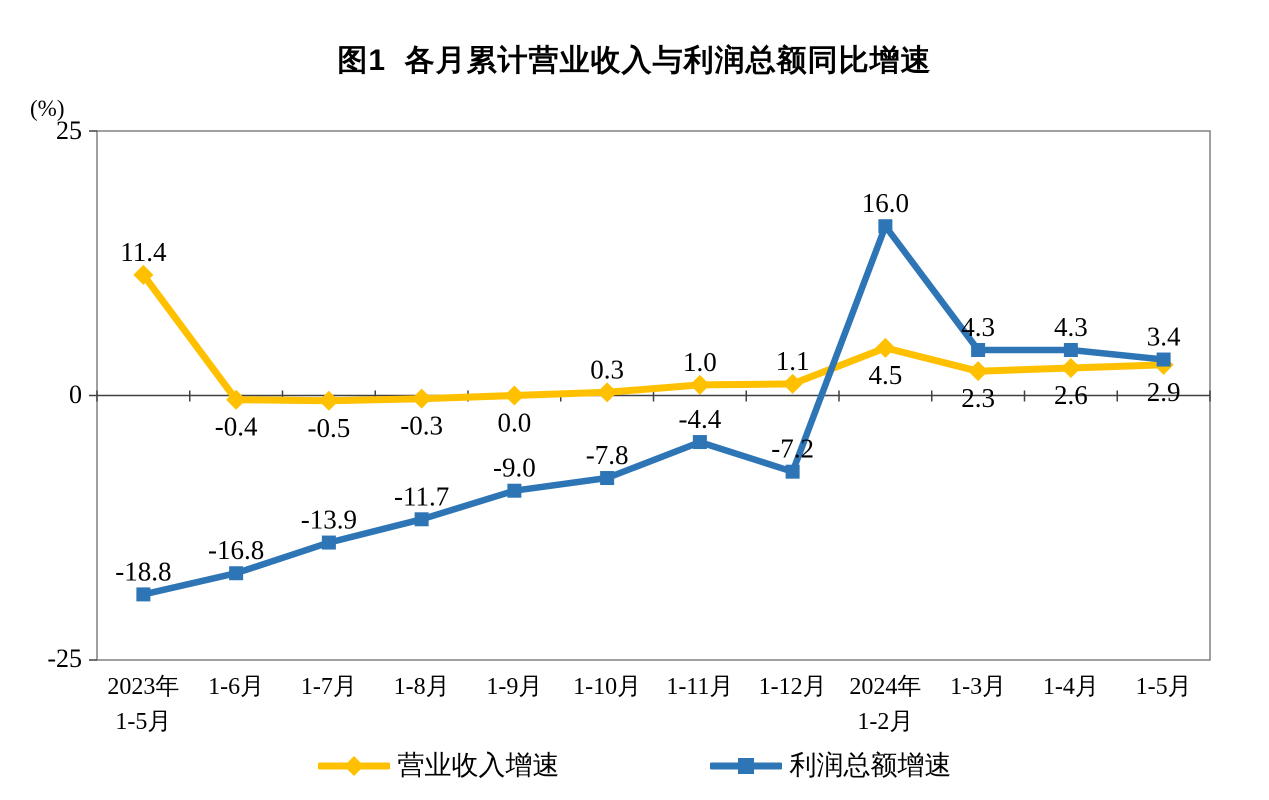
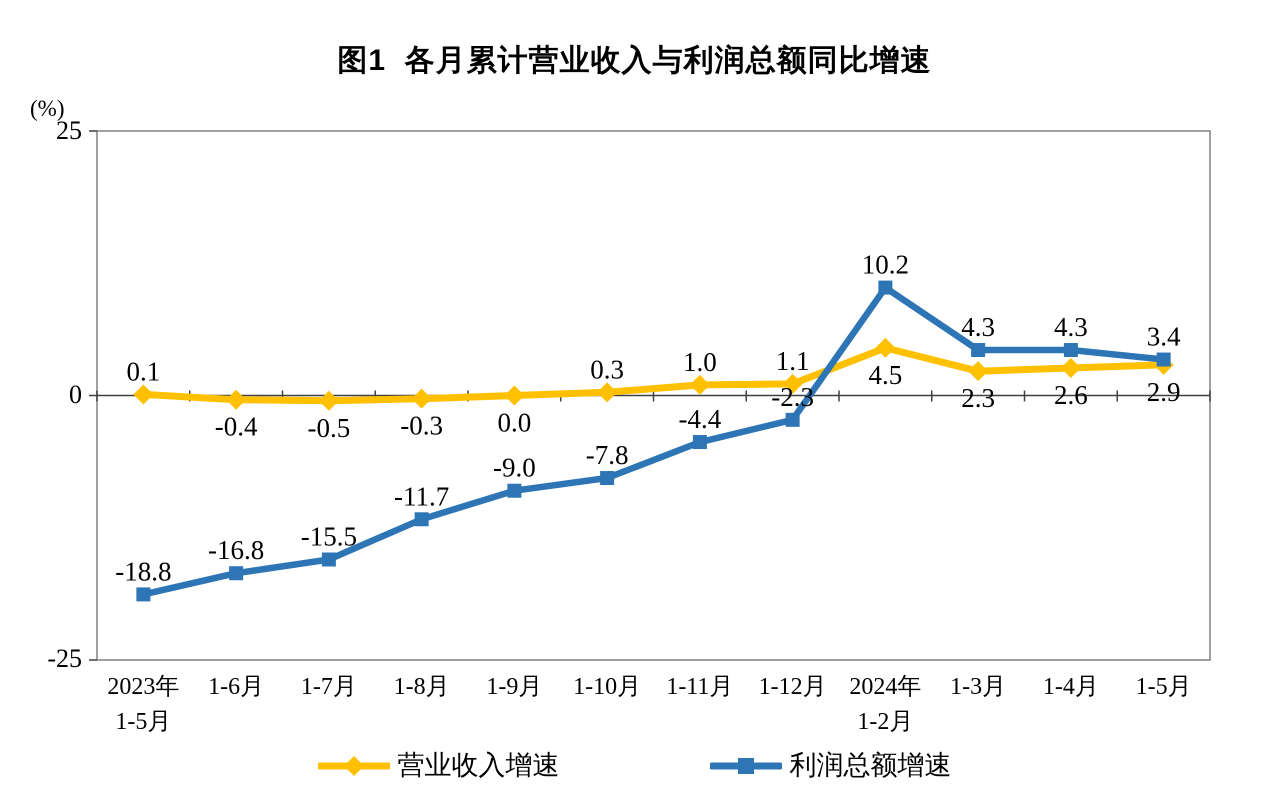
营业收入增速/2023年 1-5月: 11.4 -> 0.1
利润总额增速/1-7月: -13.9 -> -15.5
利润总额增速/1-12月: -7.2 -> -2.3
利润总额增速/2024年 1-2月: 16.0 -> 10.2
